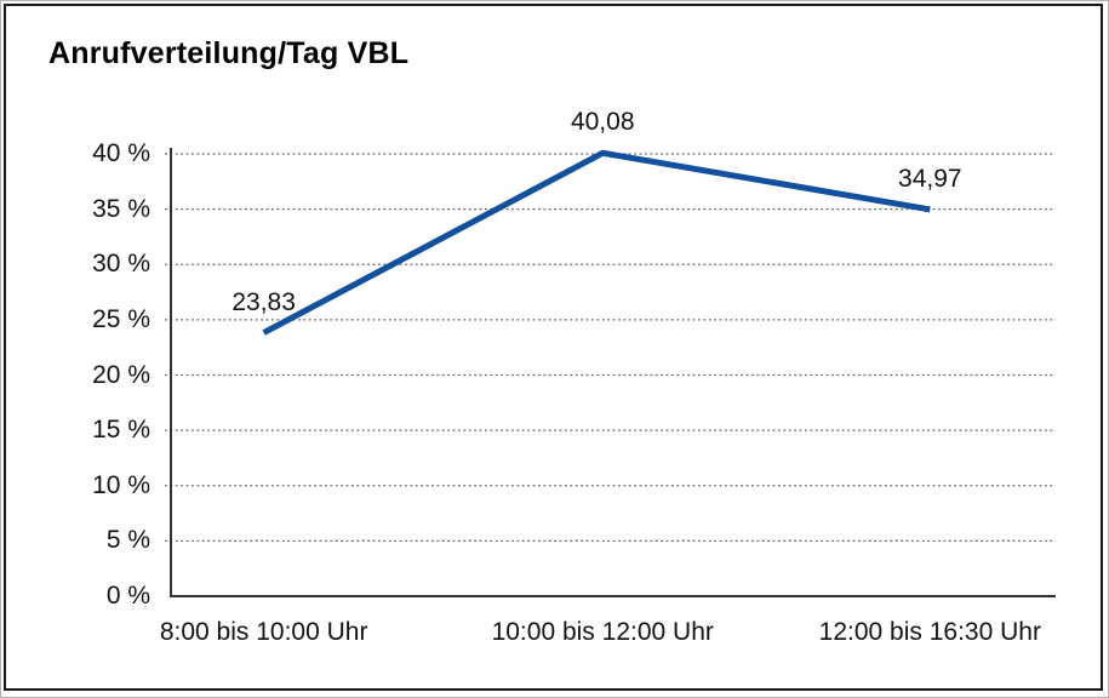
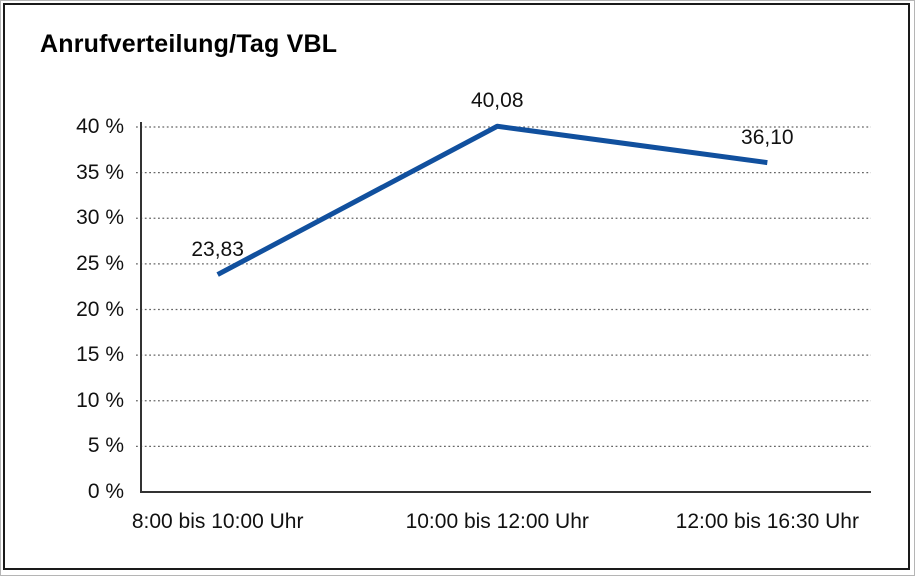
12:00 bis 16:30 Uhr: 34,97 -> 36,10
